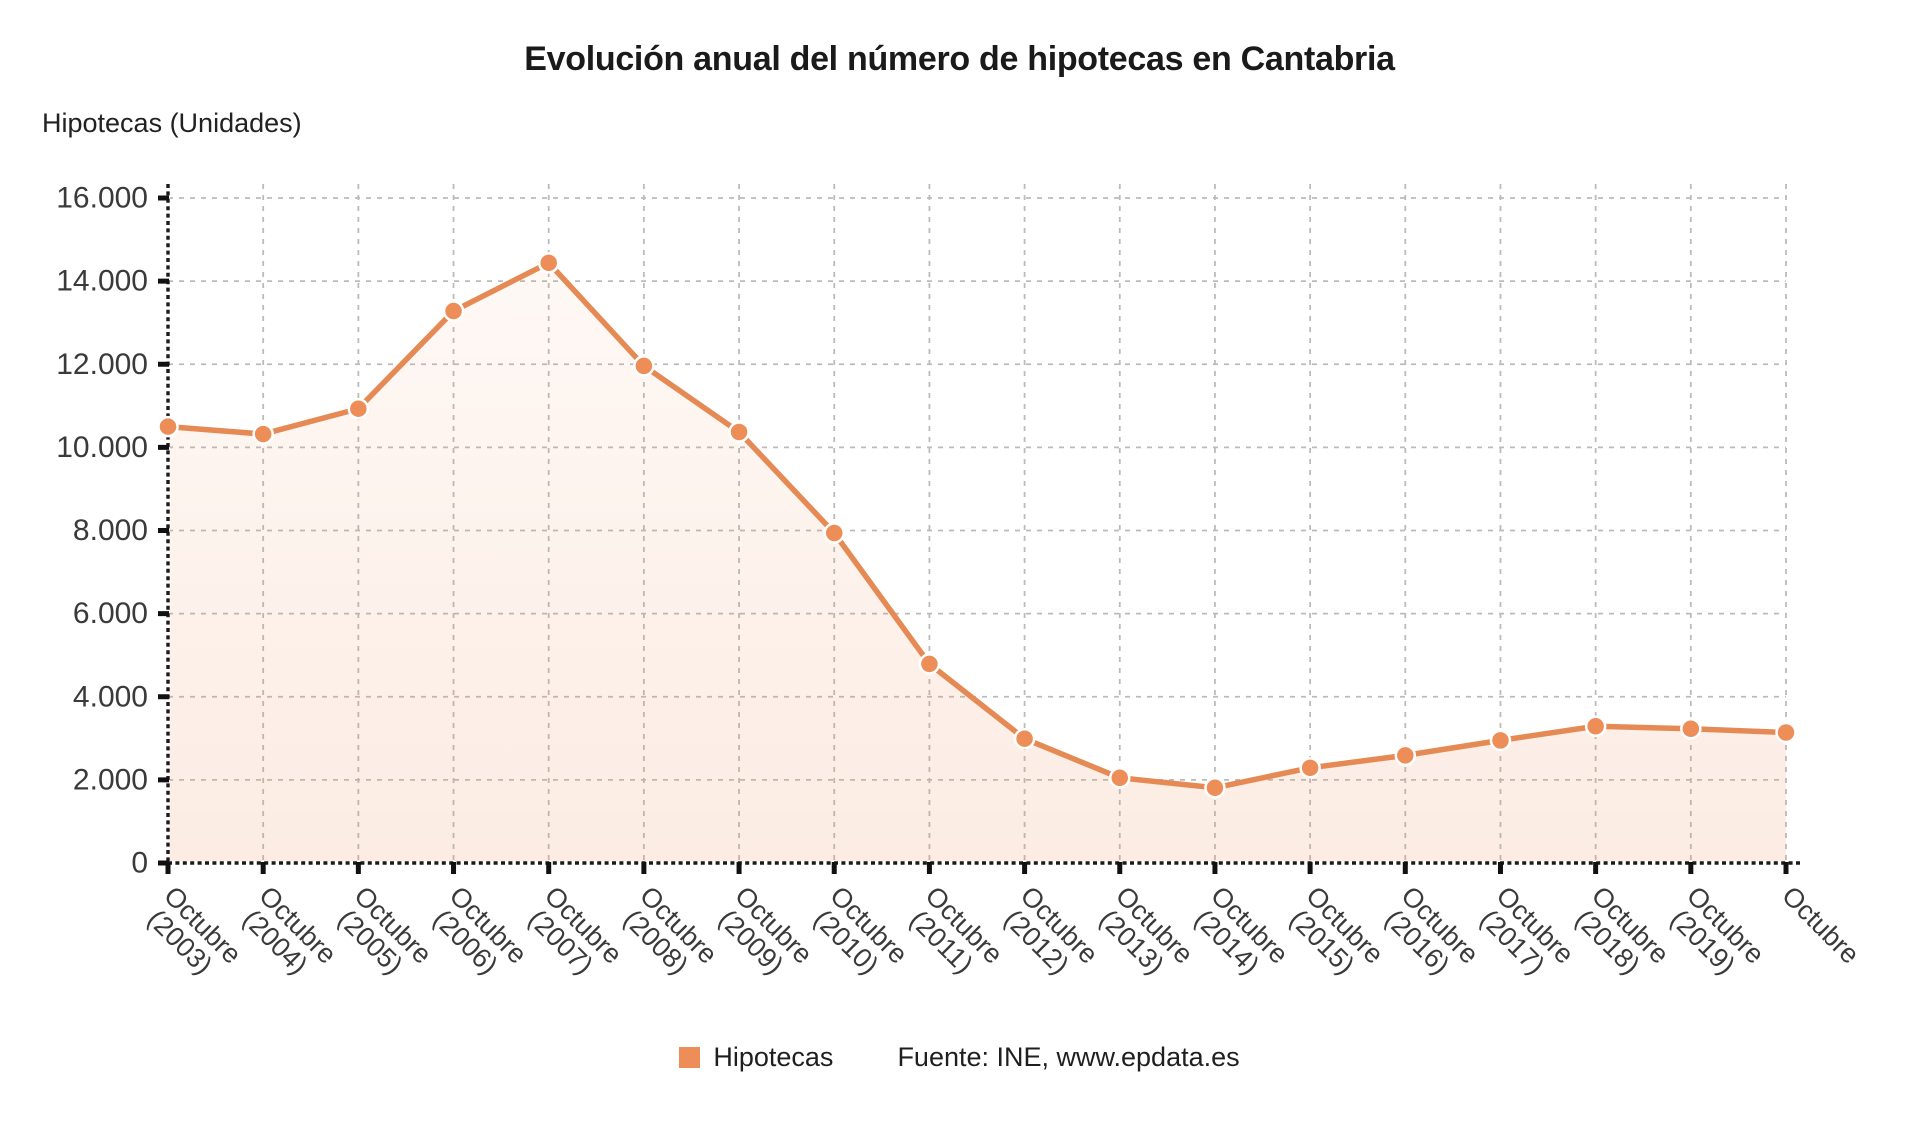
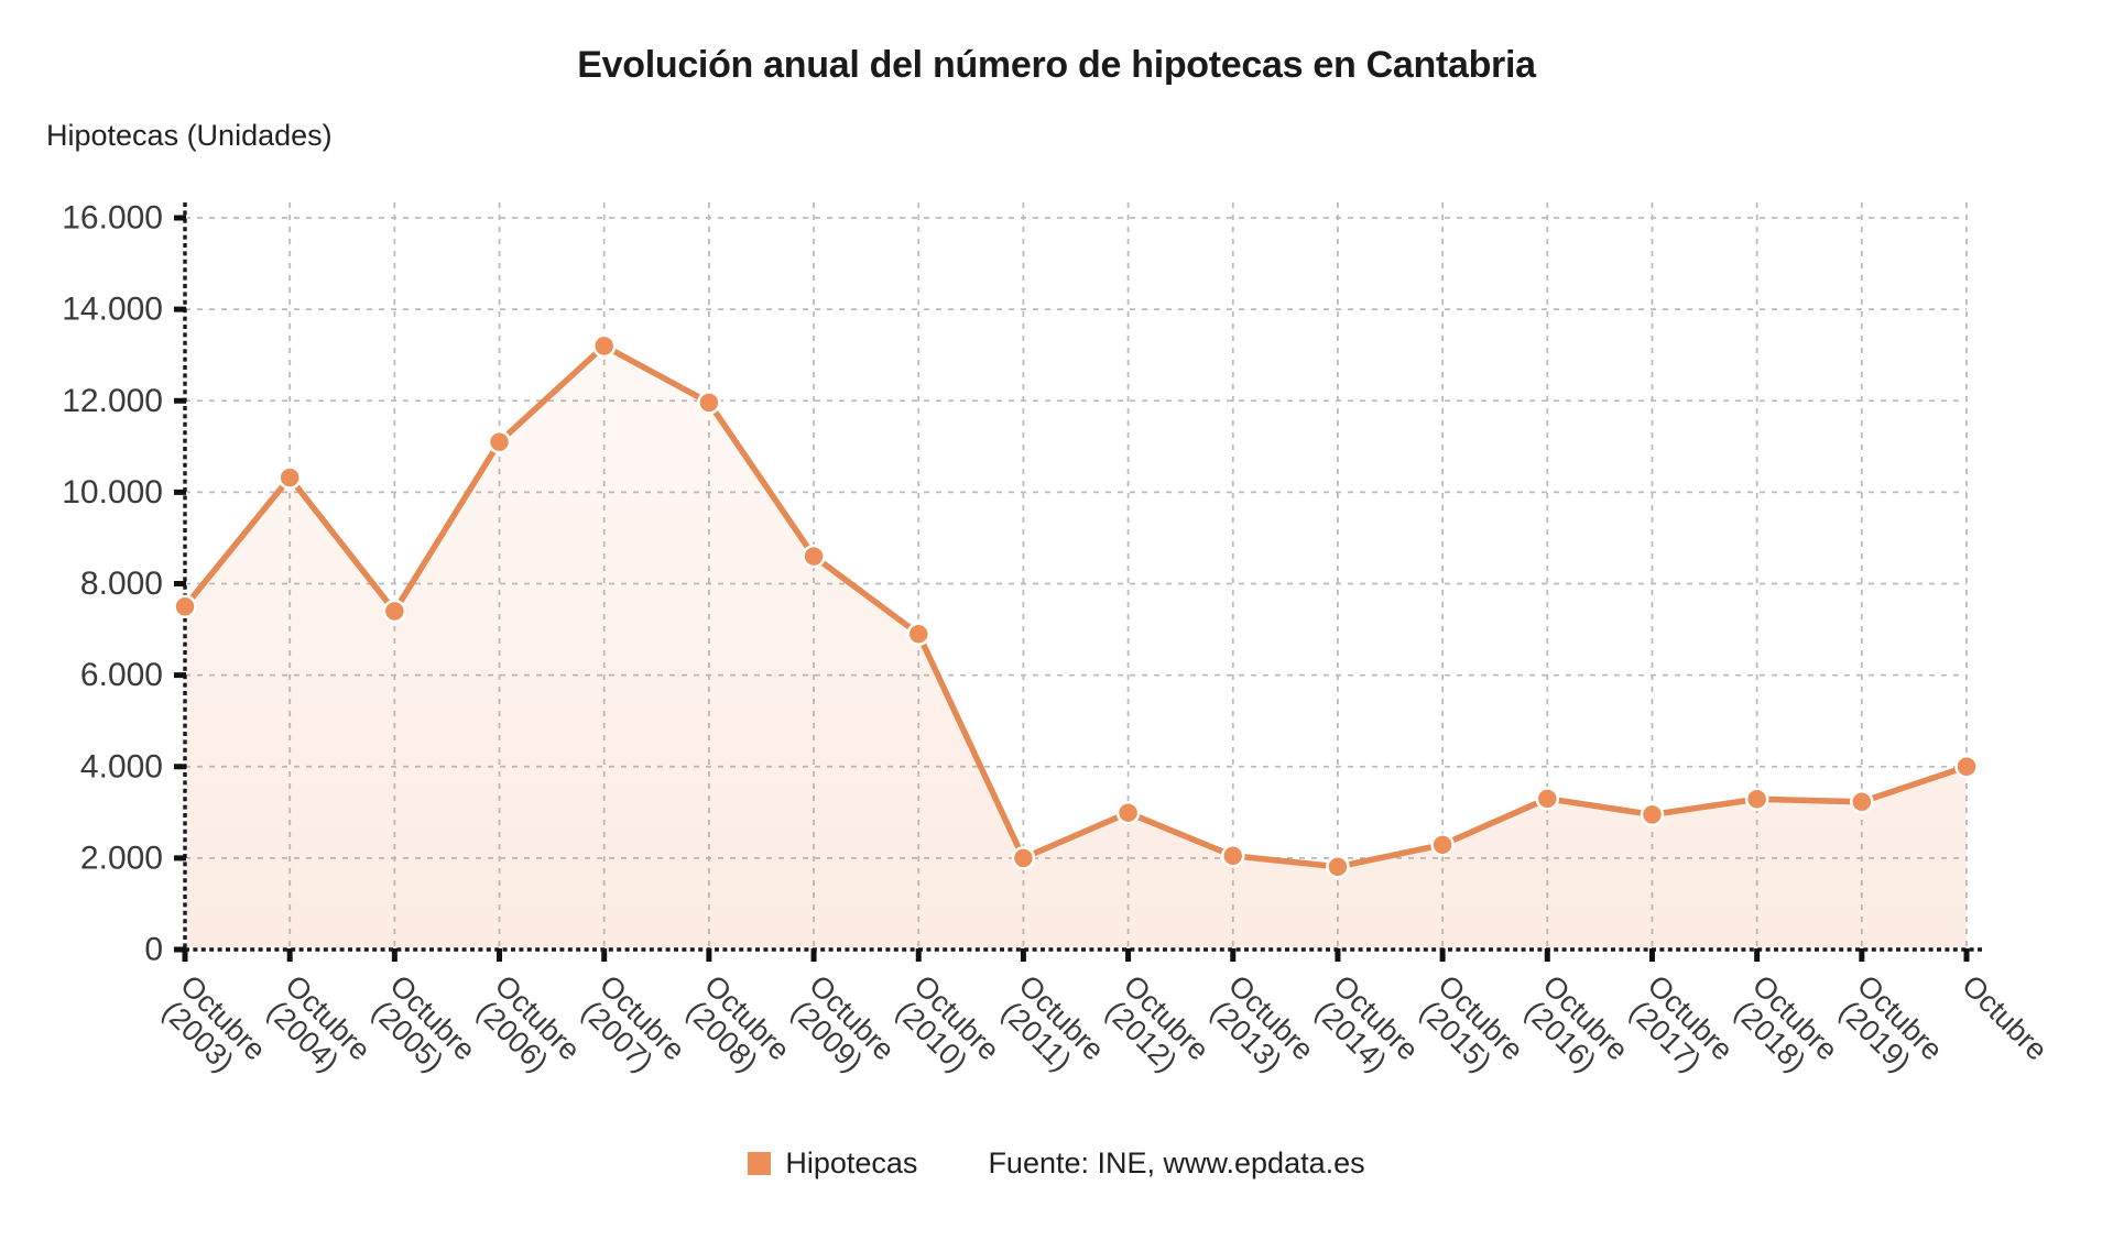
Octubre (2003): 10500 -> 7500
Octubre (2005): 10900 -> 7400
Octubre (2006): 13300 -> 11100
Octubre (2007): 14400 -> 13200
Octubre (2009): 10400 -> 8600
Octubre (2010): 7900 -> 6900
Octubre (2011): 4800 -> 2000
Octubre (2016): 2600 -> 3300
Octubre: 3100 -> 4000
